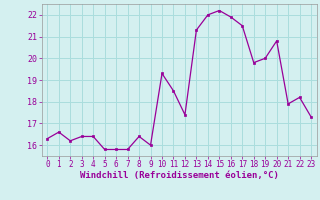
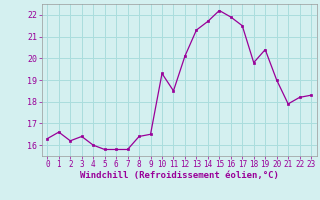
4: 16.4 -> 16.0
9: 16.0 -> 16.5
12: 17.4 -> 20.1
14: 22.0 -> 21.7
19: 20.0 -> 20.4
20: 20.8 -> 19.0
23: 17.3 -> 18.3
